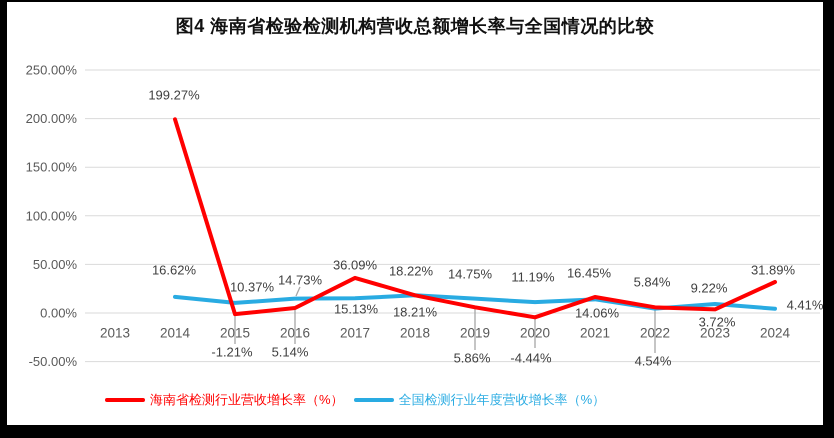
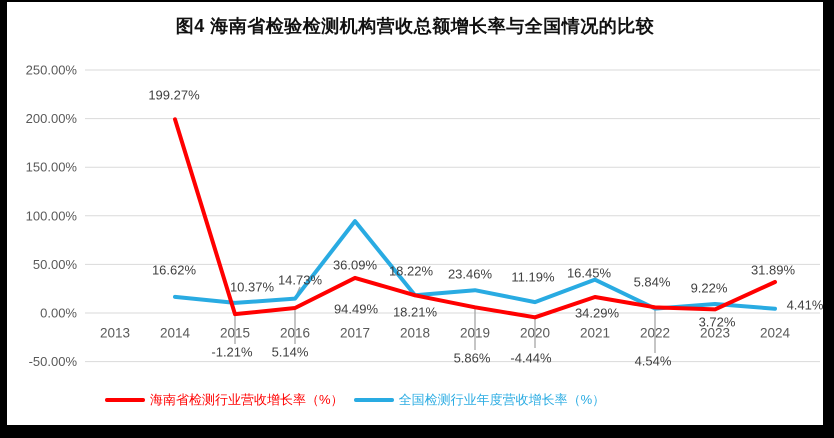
全国检测行业年度营收增长率（%）/2017: 15.13% -> 94.49%
全国检测行业年度营收增长率（%）/2019: 14.75% -> 23.46%
全国检测行业年度营收增长率（%）/2021: 14.06% -> 34.29%
